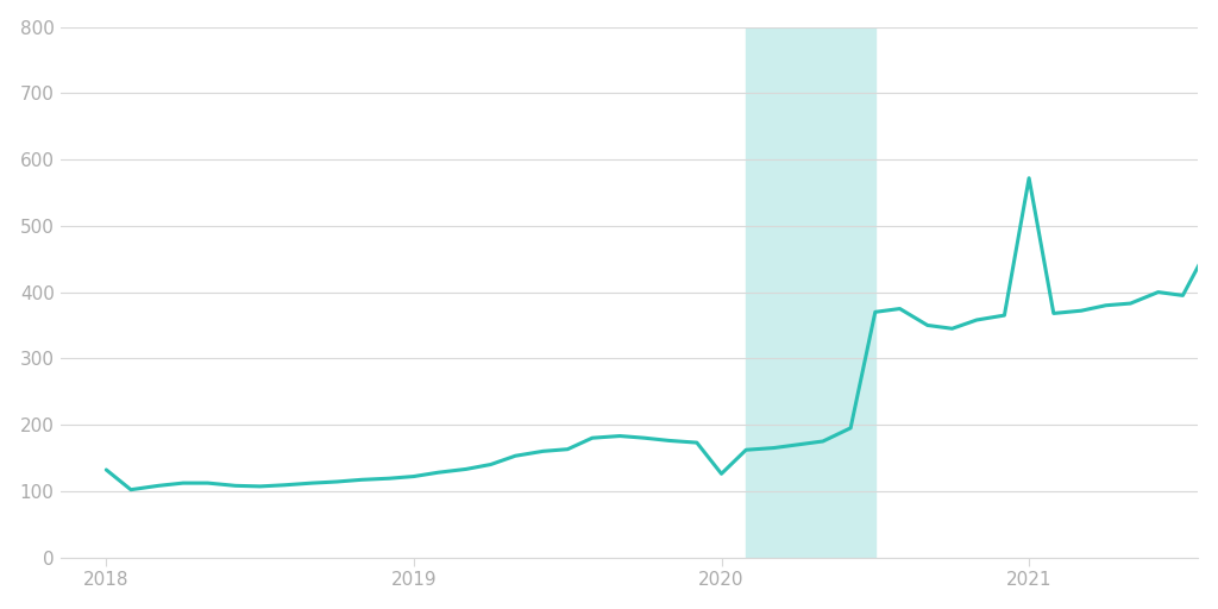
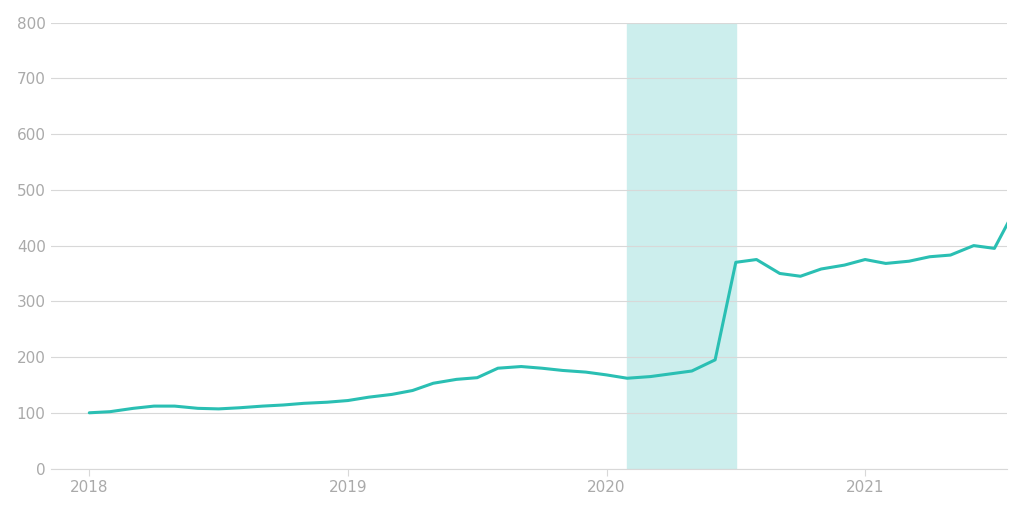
2018: 132 -> 100
2020: 126 -> 168
2021: 572 -> 375
